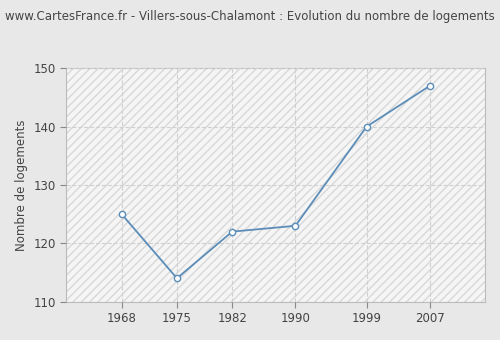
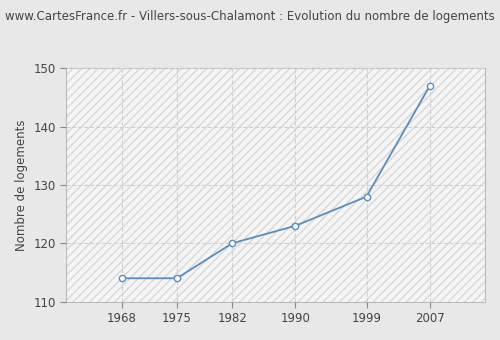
1968: 125 -> 114
1982: 122 -> 120
1999: 140 -> 128
